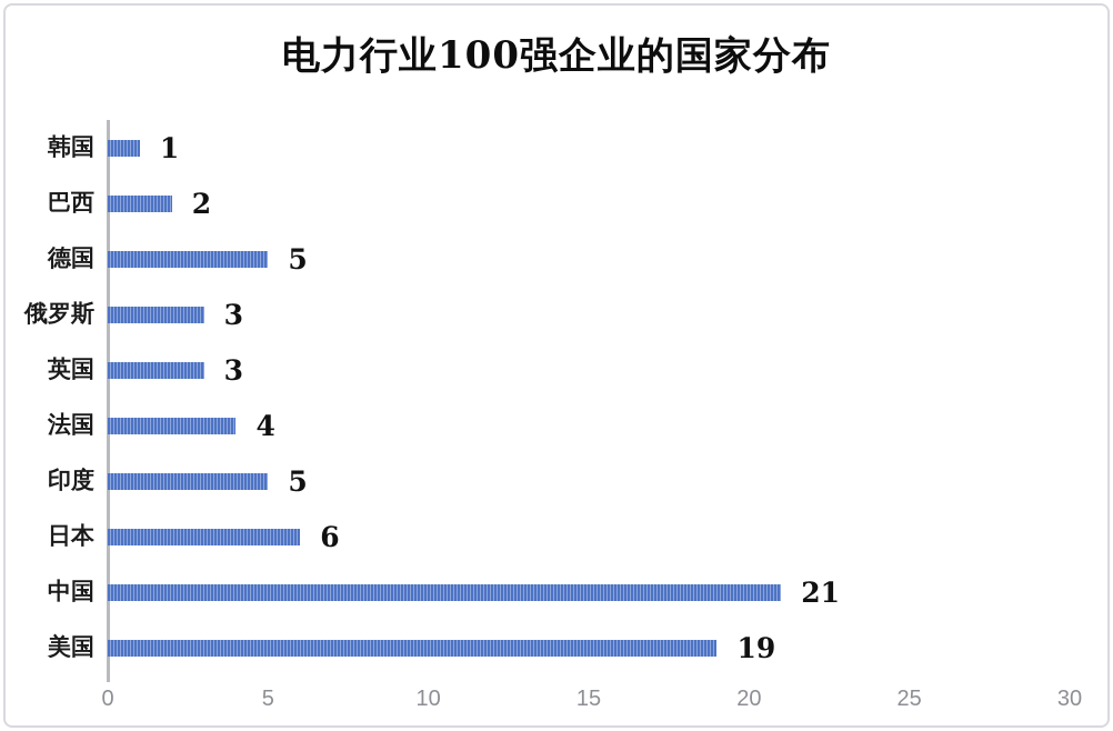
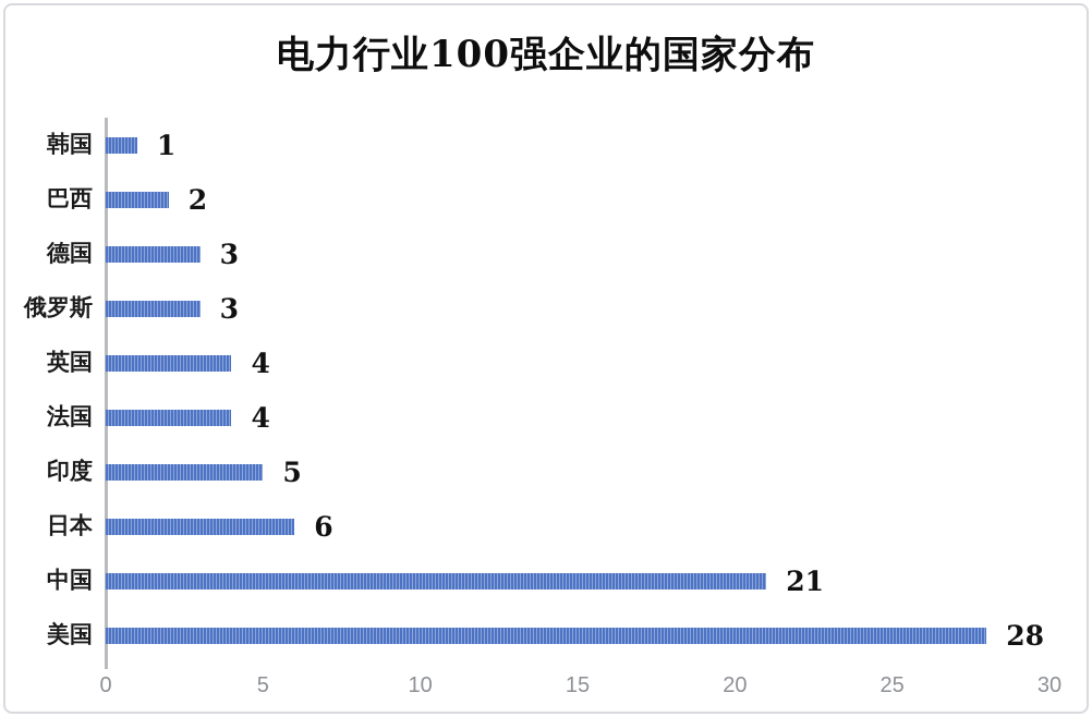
德国: 5 -> 3
英国: 3 -> 4
美国: 19 -> 28
